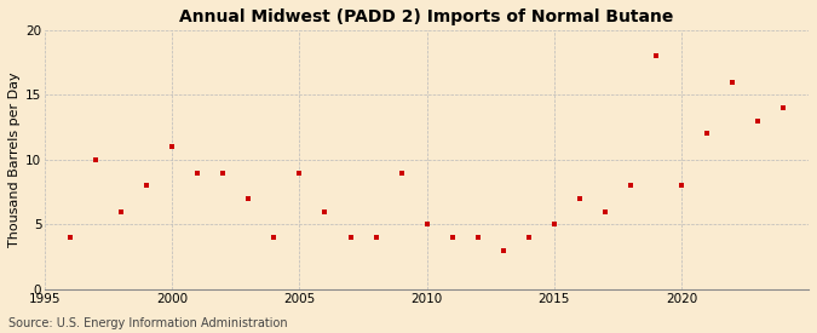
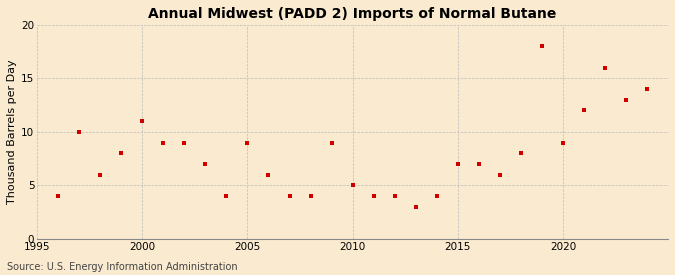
2015: 5 -> 7
2020: 8 -> 9
